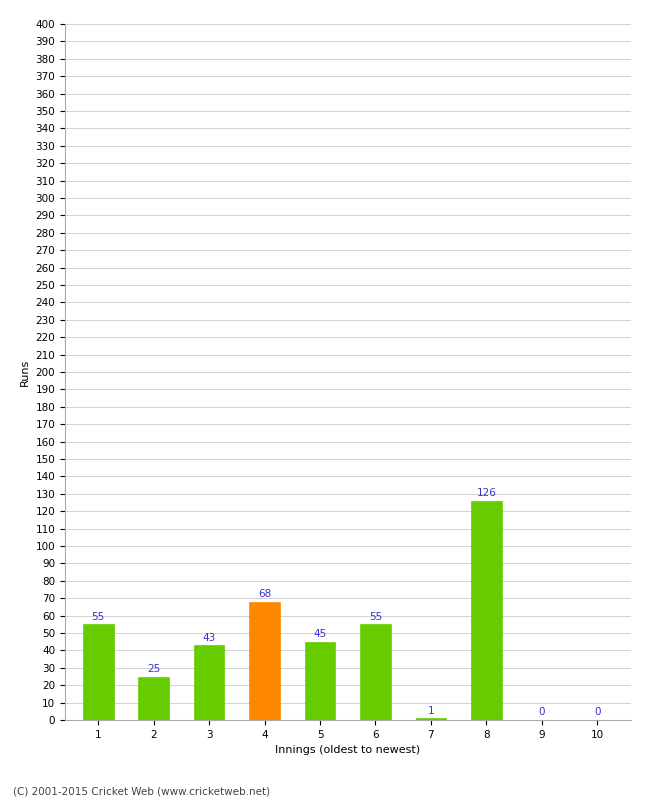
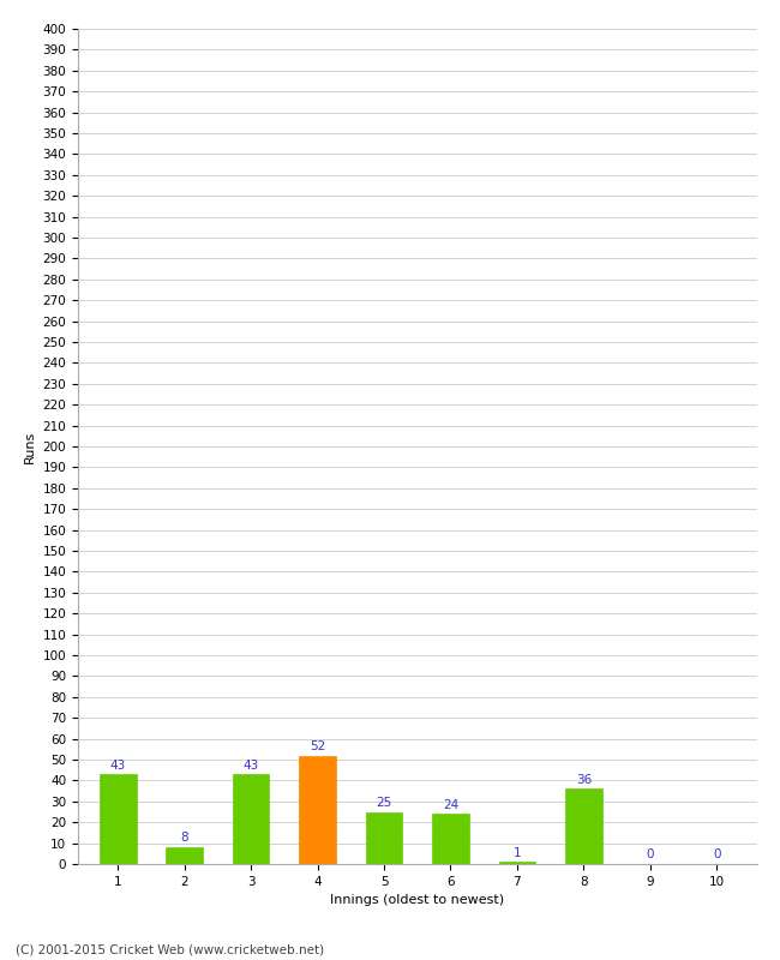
1: 55 -> 43
2: 25 -> 8
4: 68 -> 52
5: 45 -> 25
6: 55 -> 24
8: 126 -> 36
